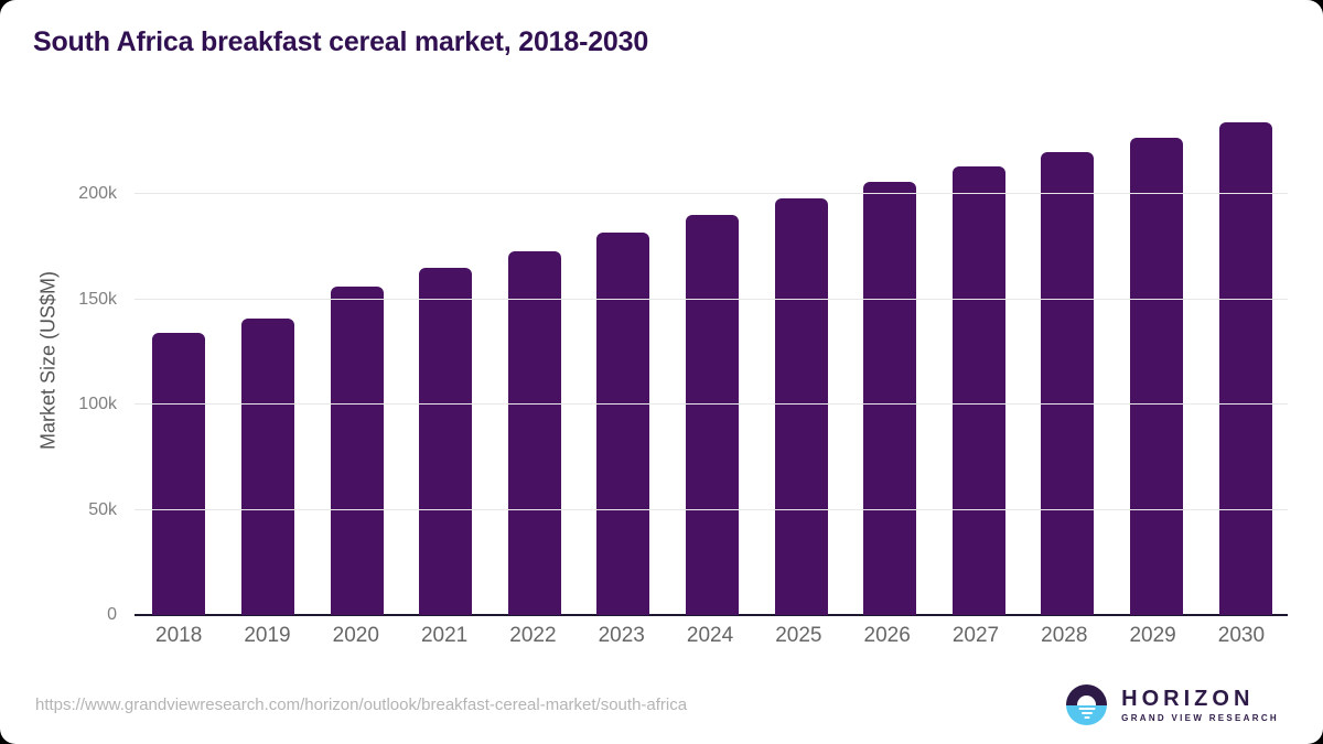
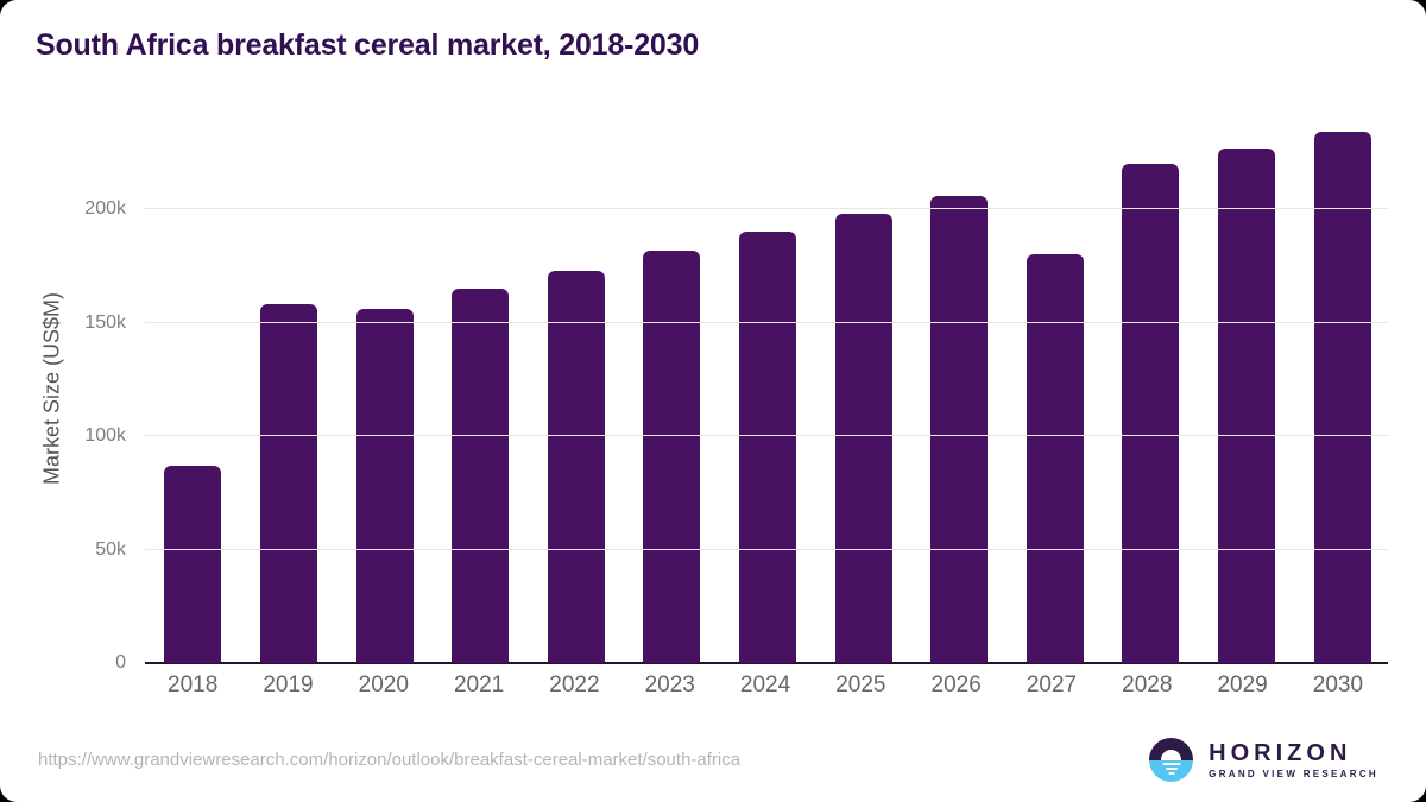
2018: 134k -> 87k
2019: 141k -> 158k
2027: 213k -> 180k
